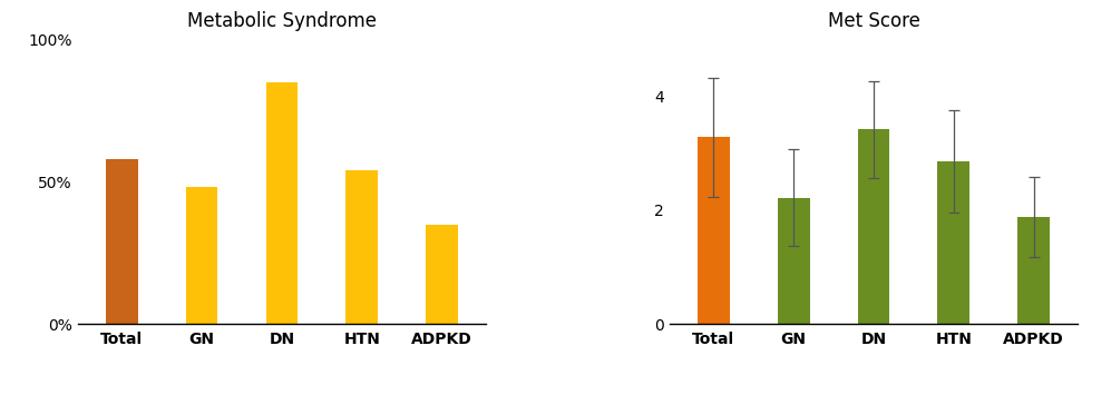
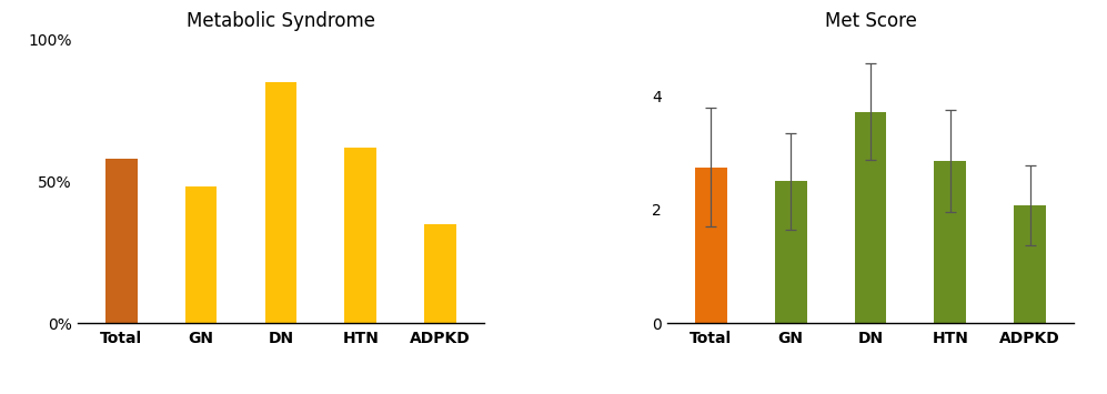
Metabolic Syndrome/HTN: 54% -> 62%
Met Score/Total: 3.28 -> 2.75
Met Score/GN: 2.22 -> 2.50
Met Score/DN: 3.42 -> 3.72
Met Score/ADPKD: 1.88 -> 2.07
